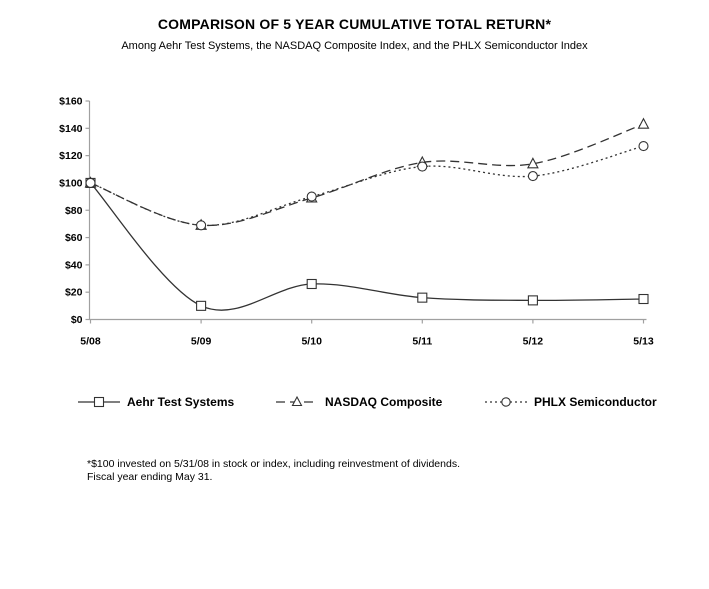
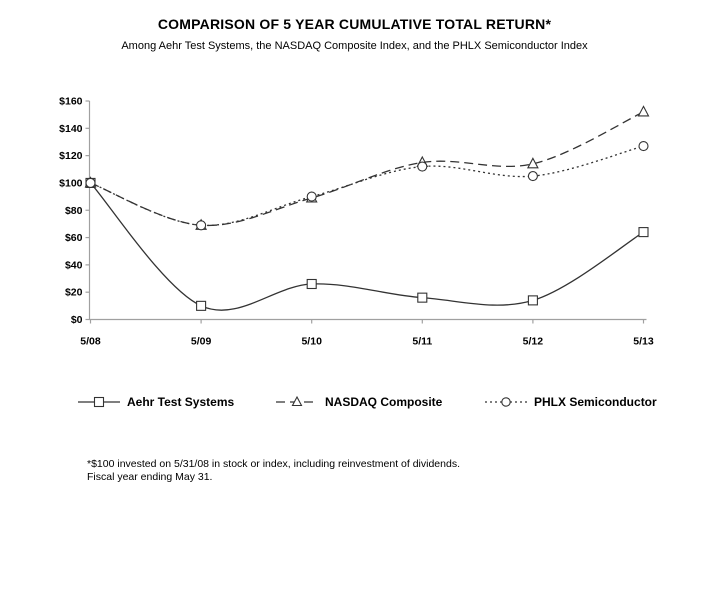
Aehr Test Systems/5/13: $15 -> $64
NASDAQ Composite/5/13: $143 -> $152
